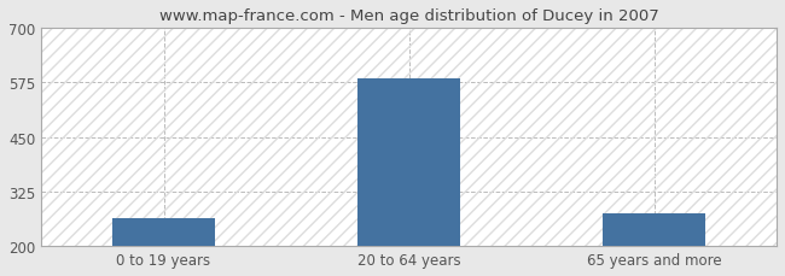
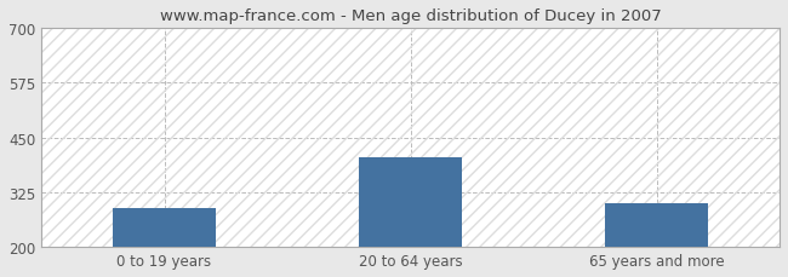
0 to 19 years: 265 -> 290
20 to 64 years: 585 -> 405
65 years and more: 275 -> 300
